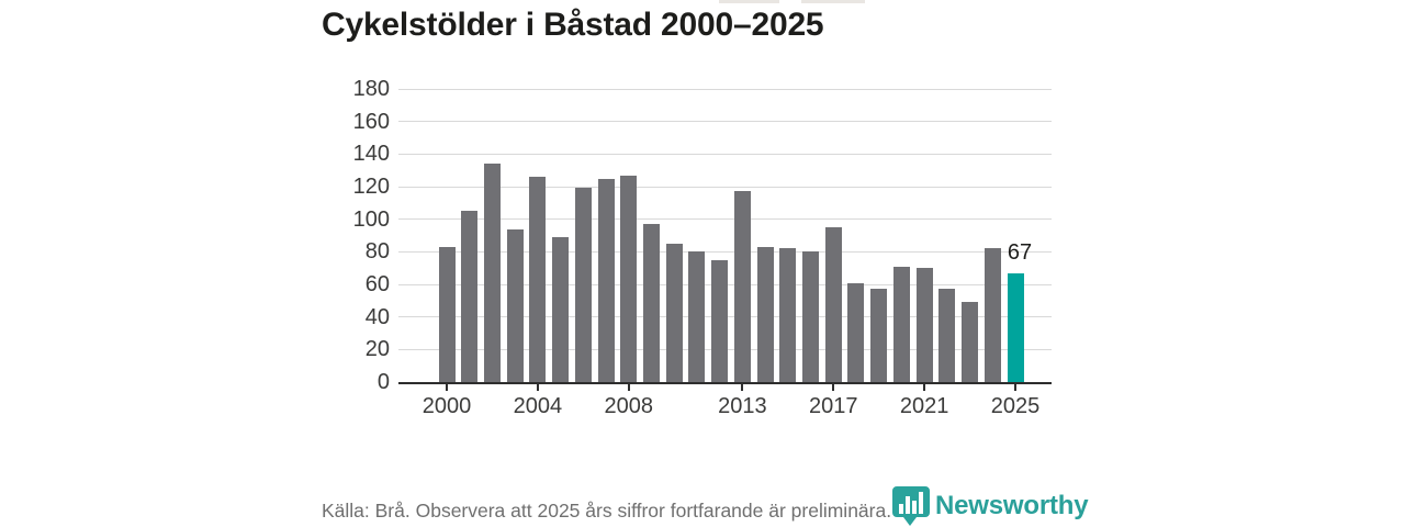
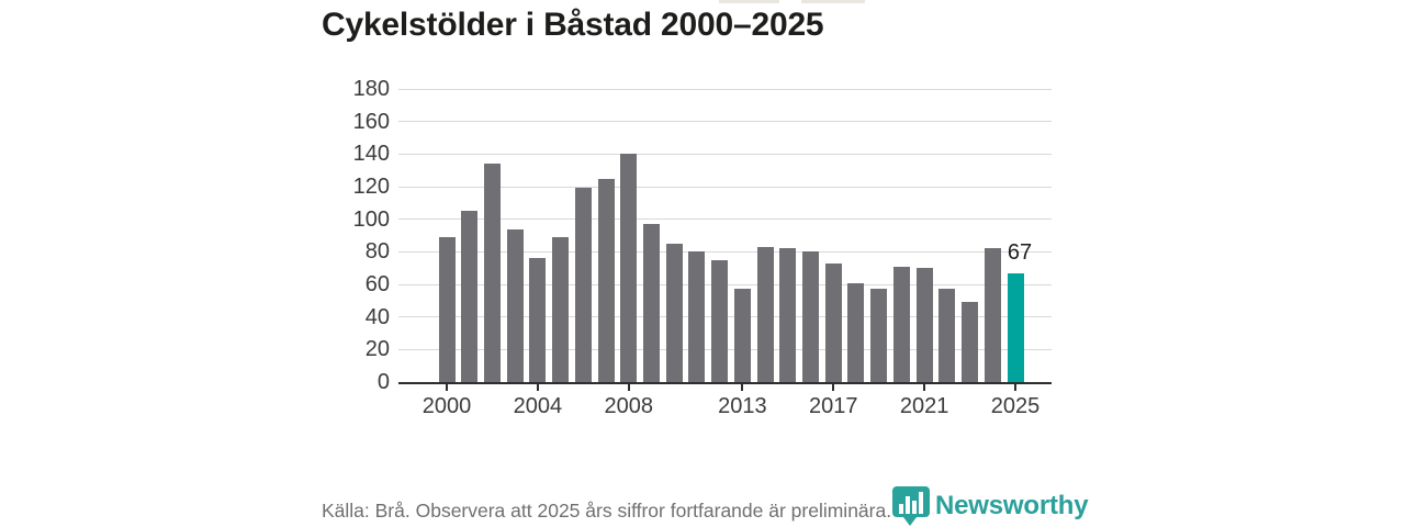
2000: 83 -> 89
2004: 126 -> 76
2008: 127 -> 140
2013: 117 -> 57
2017: 95 -> 73
